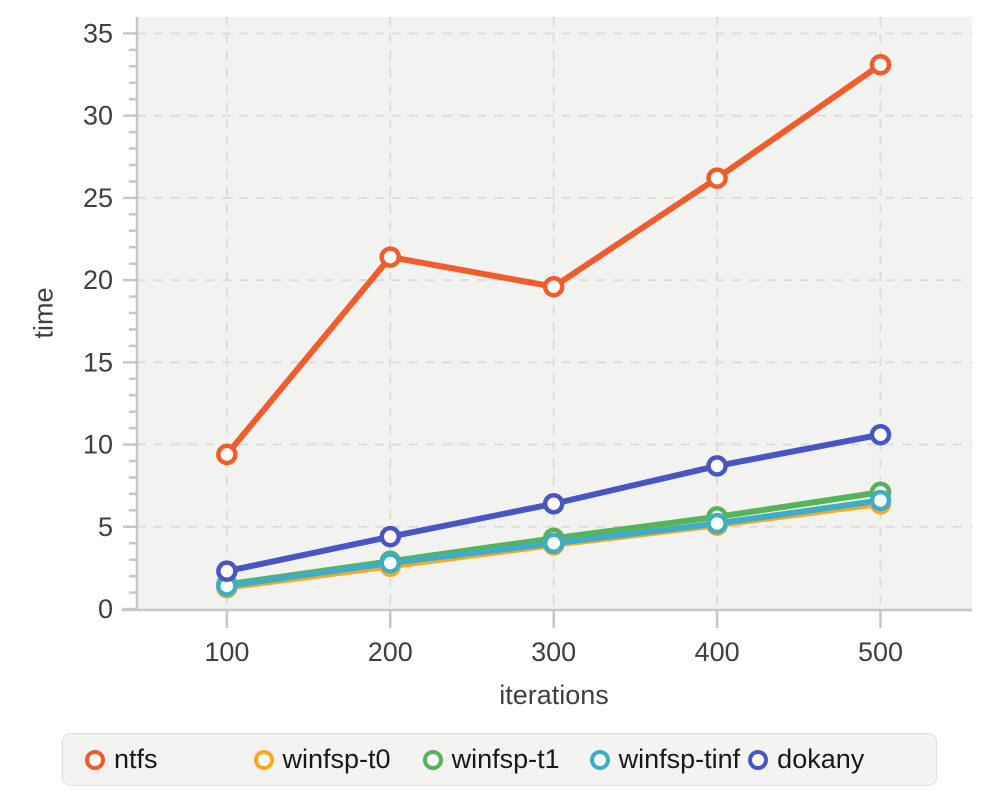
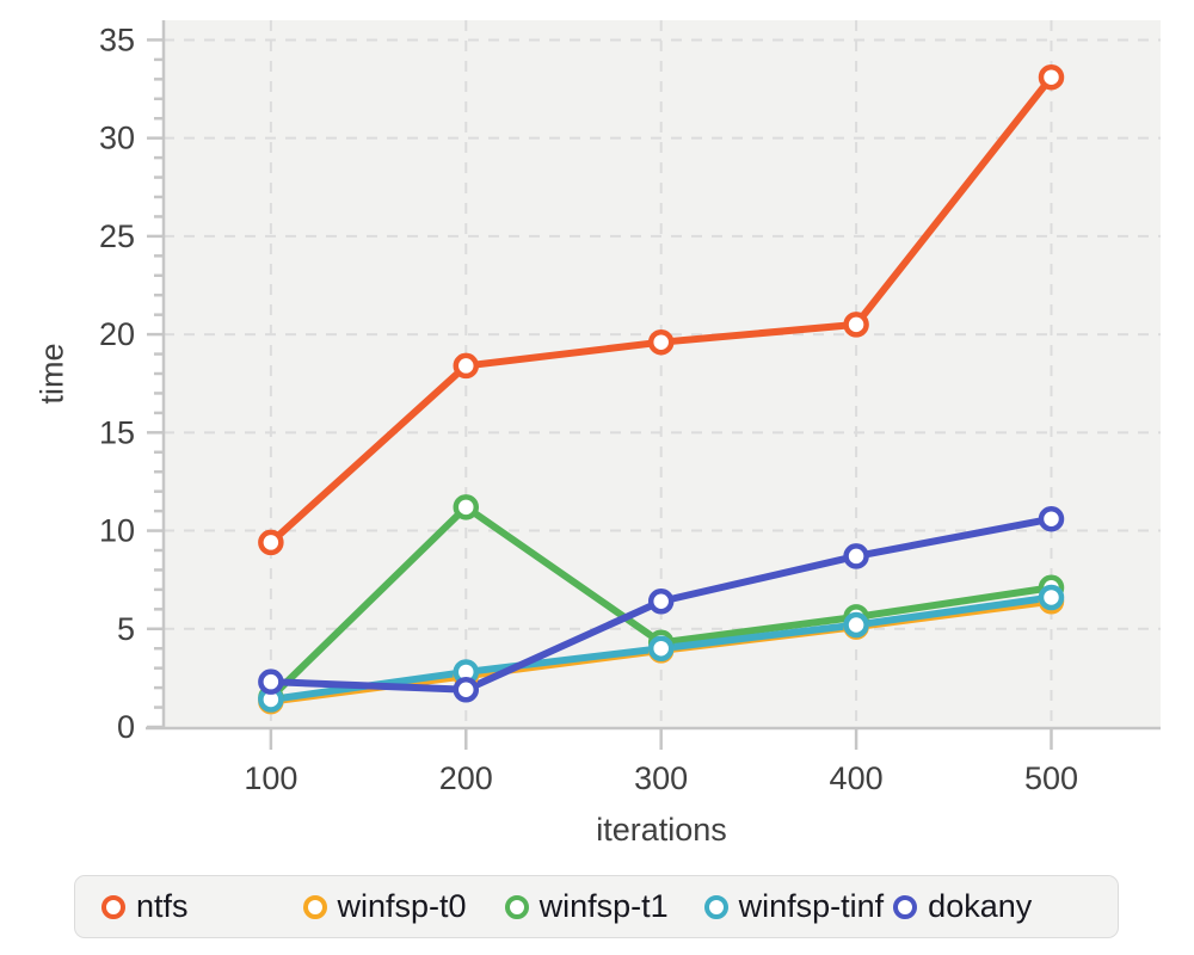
ntfs/200: 21.4 -> 18.4
winfsp-t1/200: 2.9 -> 11.2
dokany/200: 4.4 -> 1.9
ntfs/400: 26.2 -> 20.5
